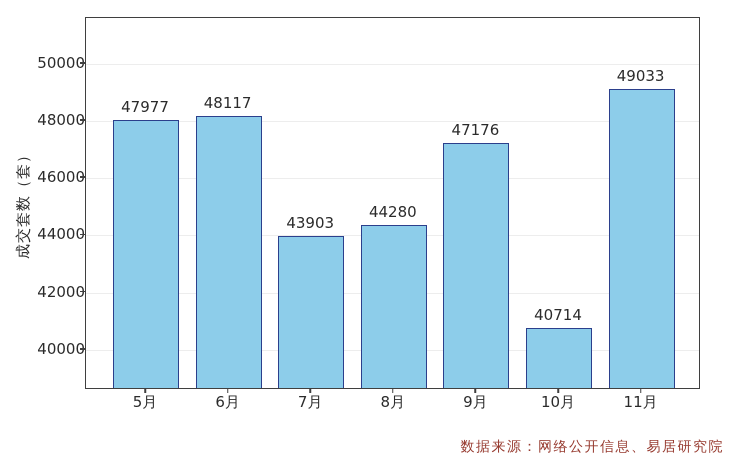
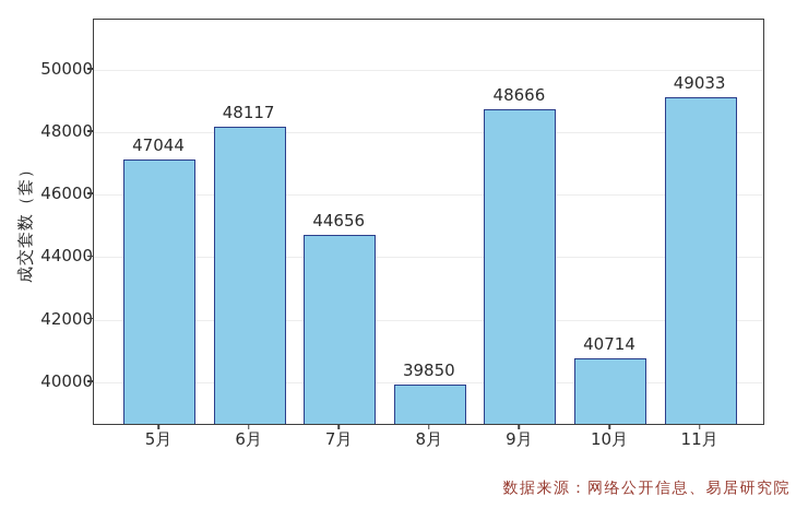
5月: 47977 -> 47044
7月: 43903 -> 44656
8月: 44280 -> 39850
9月: 47176 -> 48666
